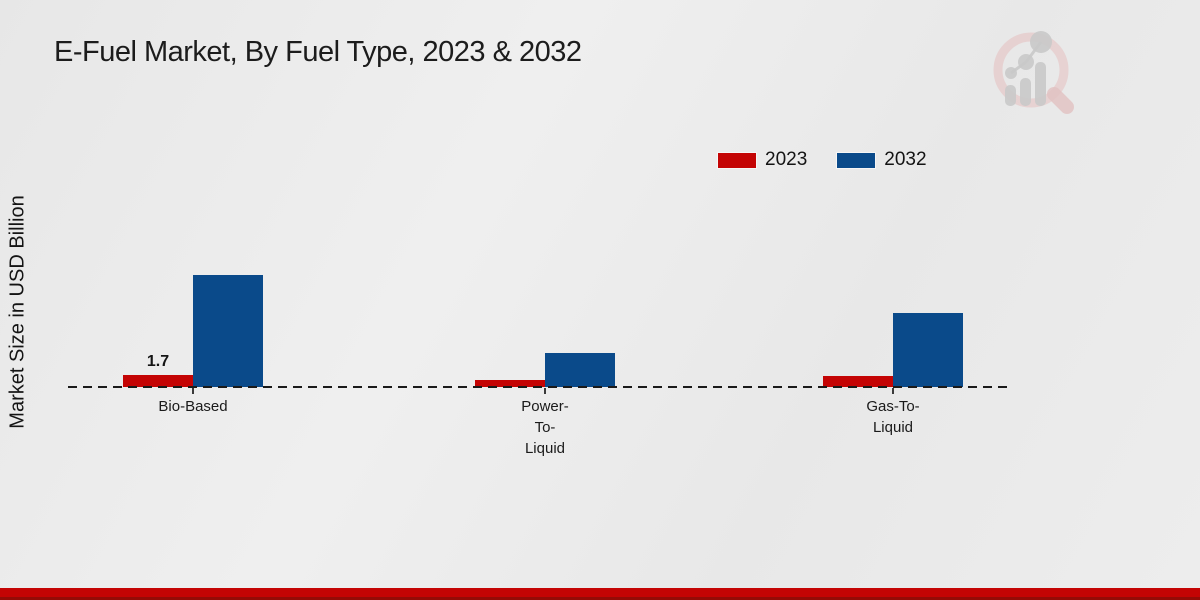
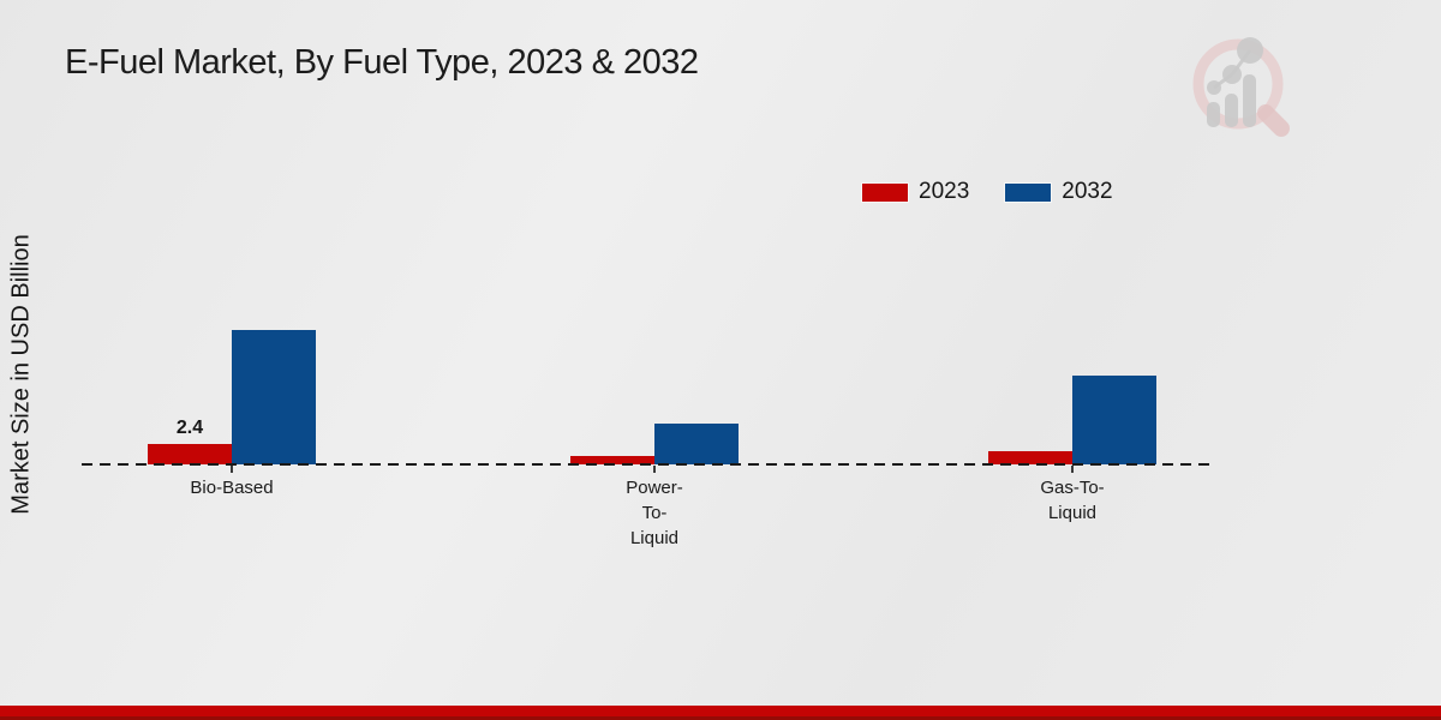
2023/Bio-Based: 1.7 -> 2.4
